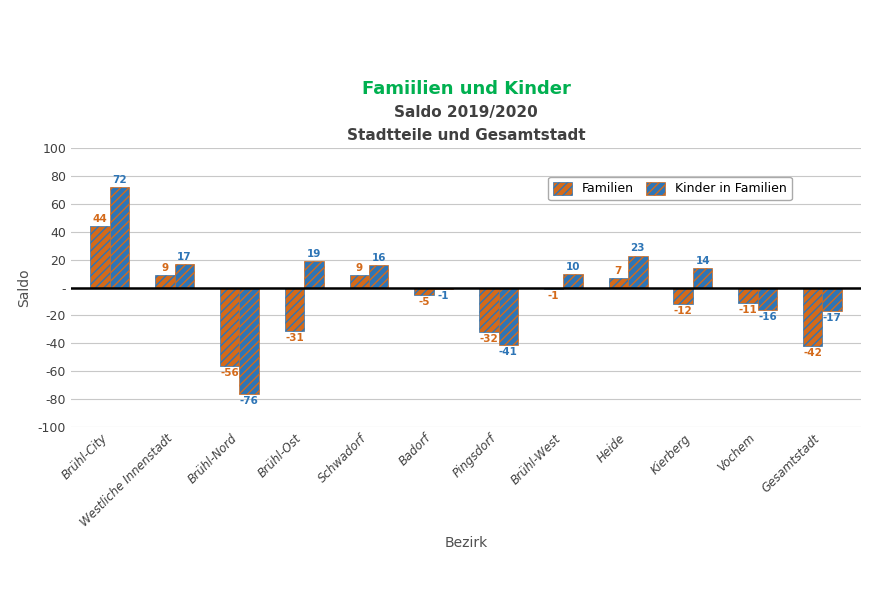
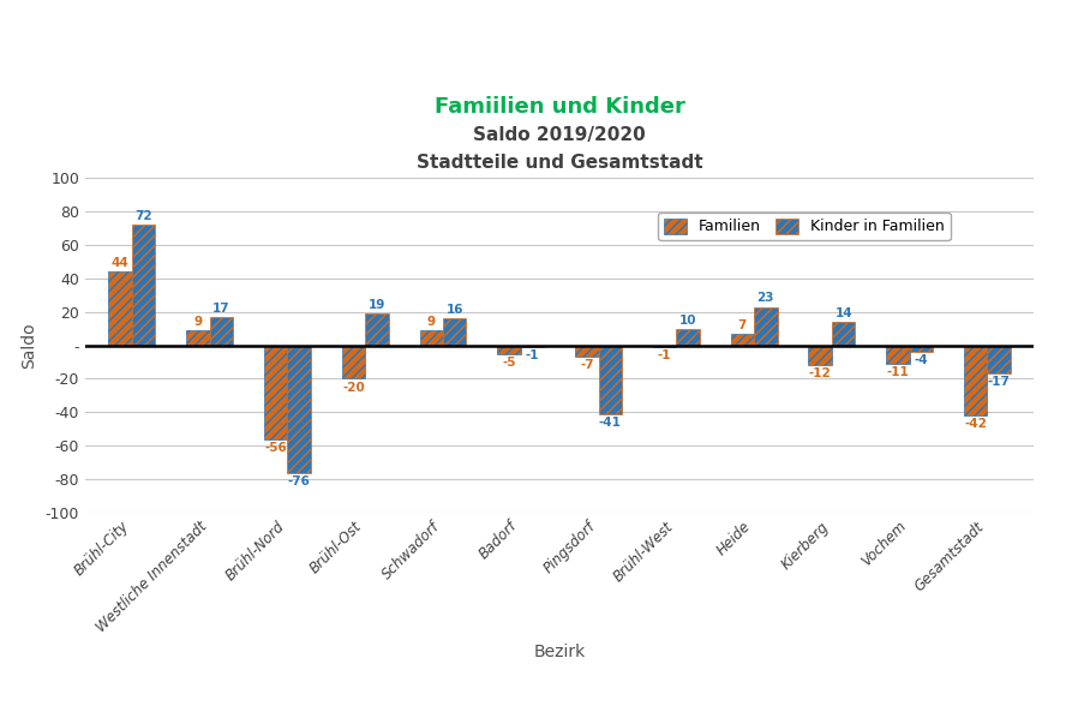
Familien/Brühl-Ost: -31 -> -20
Familien/Pingsdorf: -32 -> -7
Kinder in Familien/Vochem: -16 -> -4
